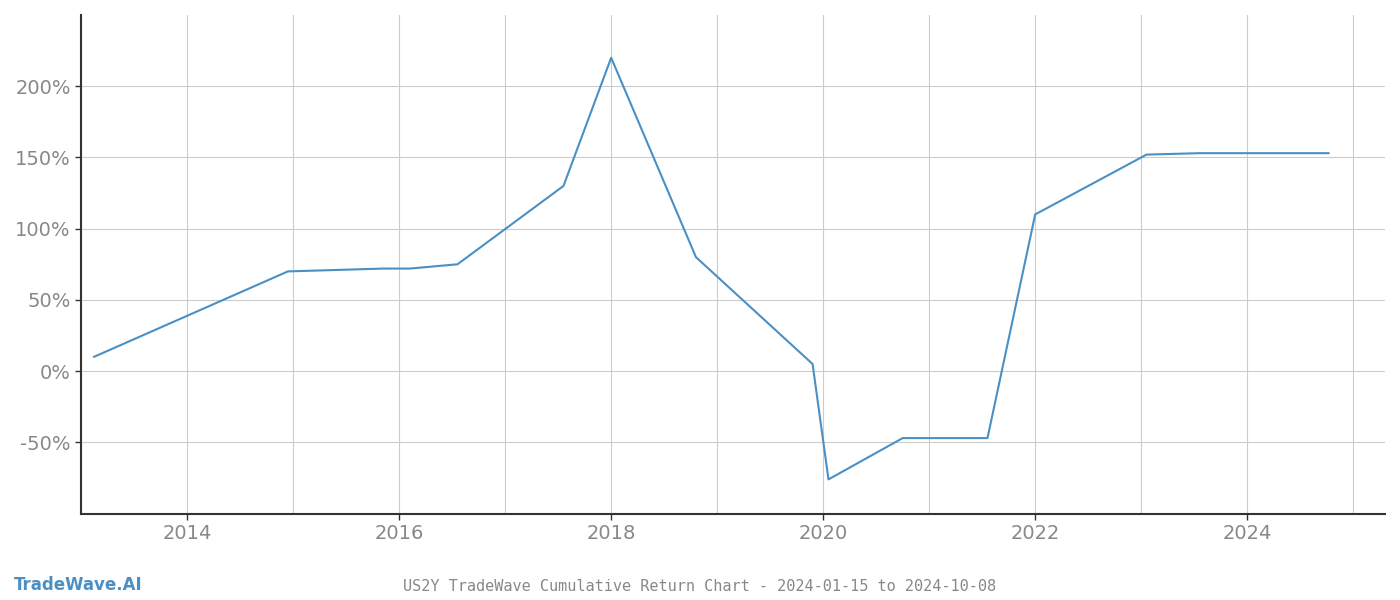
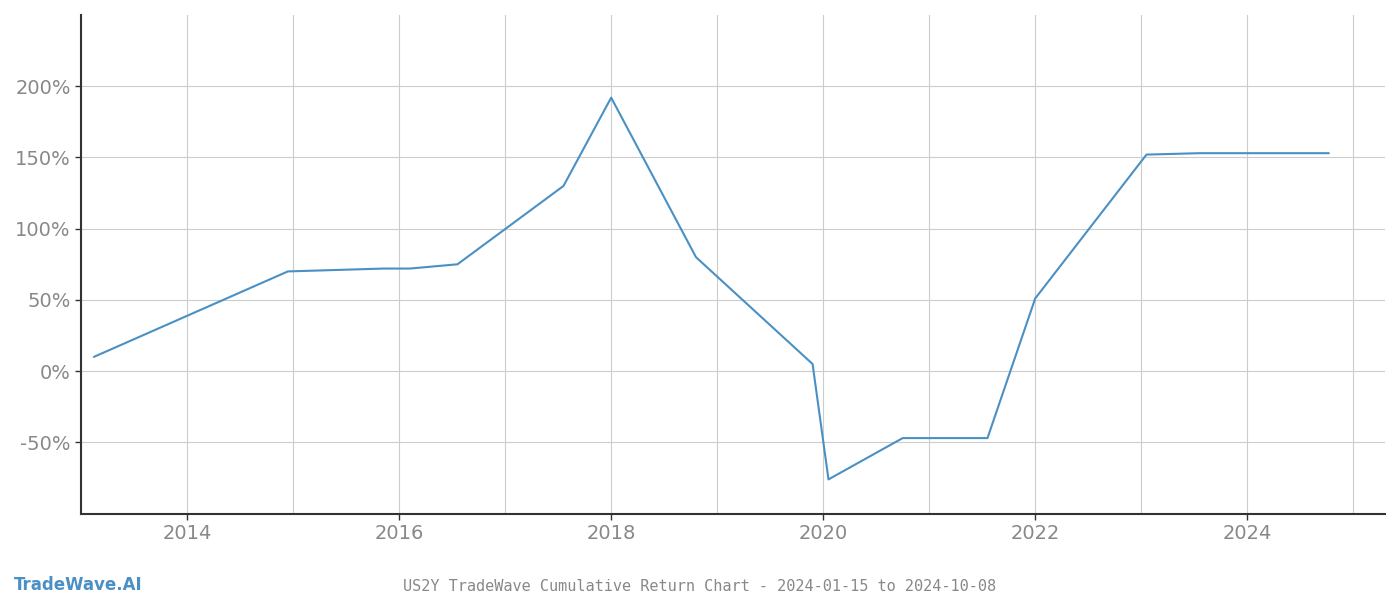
2018: 220% -> 192%
2022: 110% -> 51%
